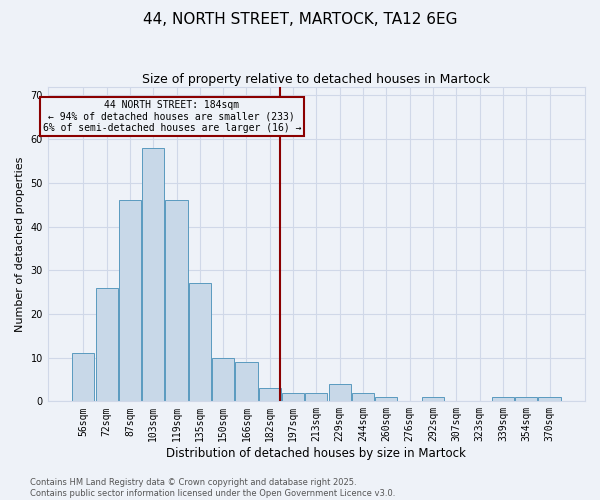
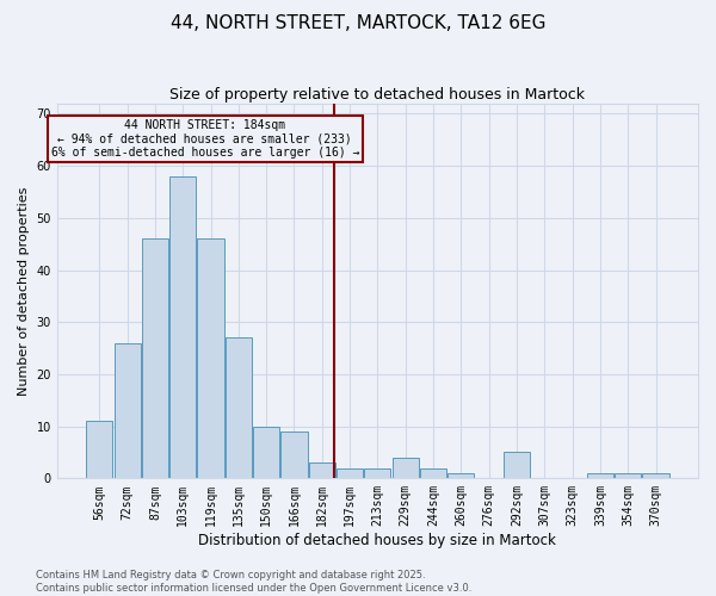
292sqm: 1 -> 5
